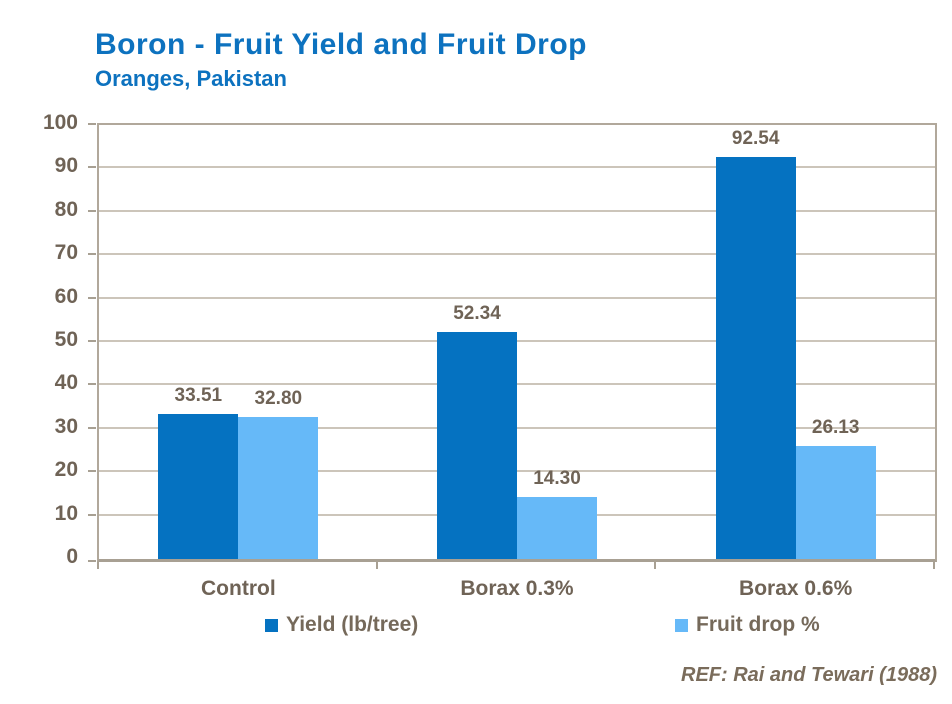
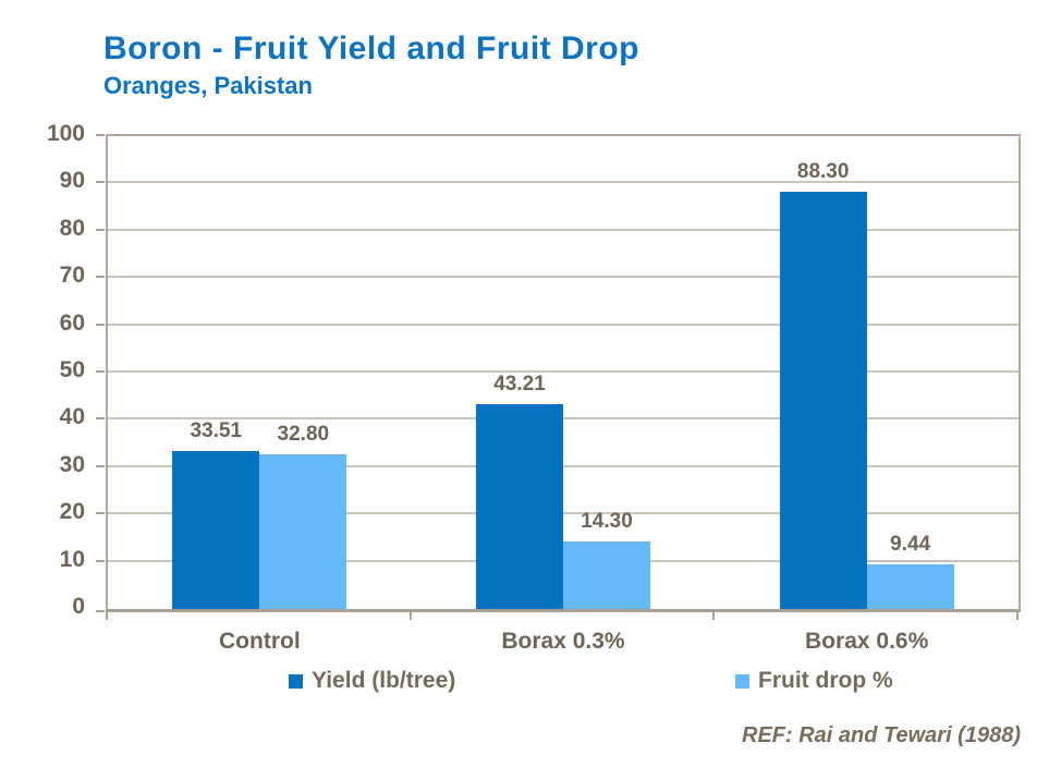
Yield (lb/tree)/Borax 0.3%: 52.34 -> 43.21
Yield (lb/tree)/Borax 0.6%: 92.54 -> 88.30
Fruit drop %/Borax 0.6%: 26.13 -> 9.44
